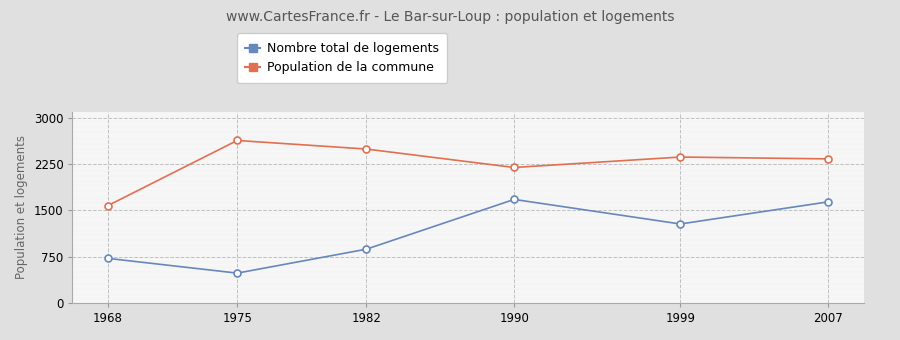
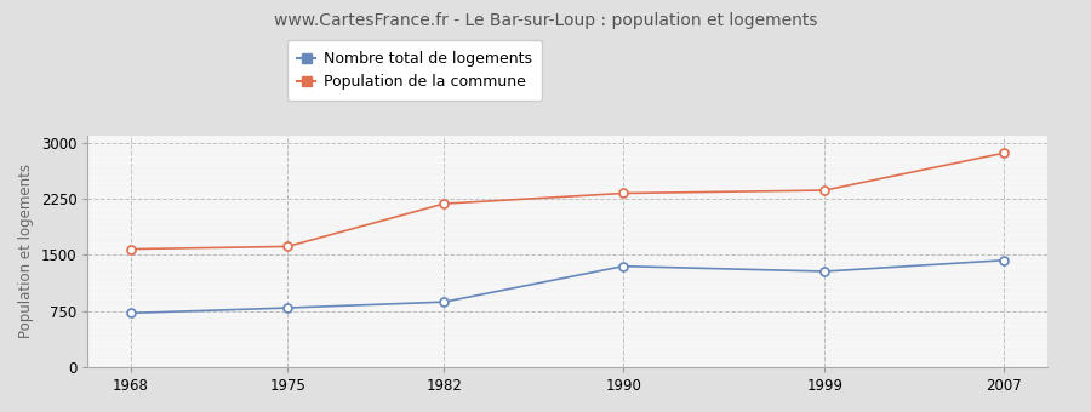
Nombre total de logements/1975: 480 -> 790
Population de la commune/1975: 2640 -> 1620
Population de la commune/1982: 2500 -> 2190
Nombre total de logements/1990: 1680 -> 1350
Population de la commune/1990: 2200 -> 2330
Nombre total de logements/2007: 1640 -> 1430
Population de la commune/2007: 2340 -> 2870
